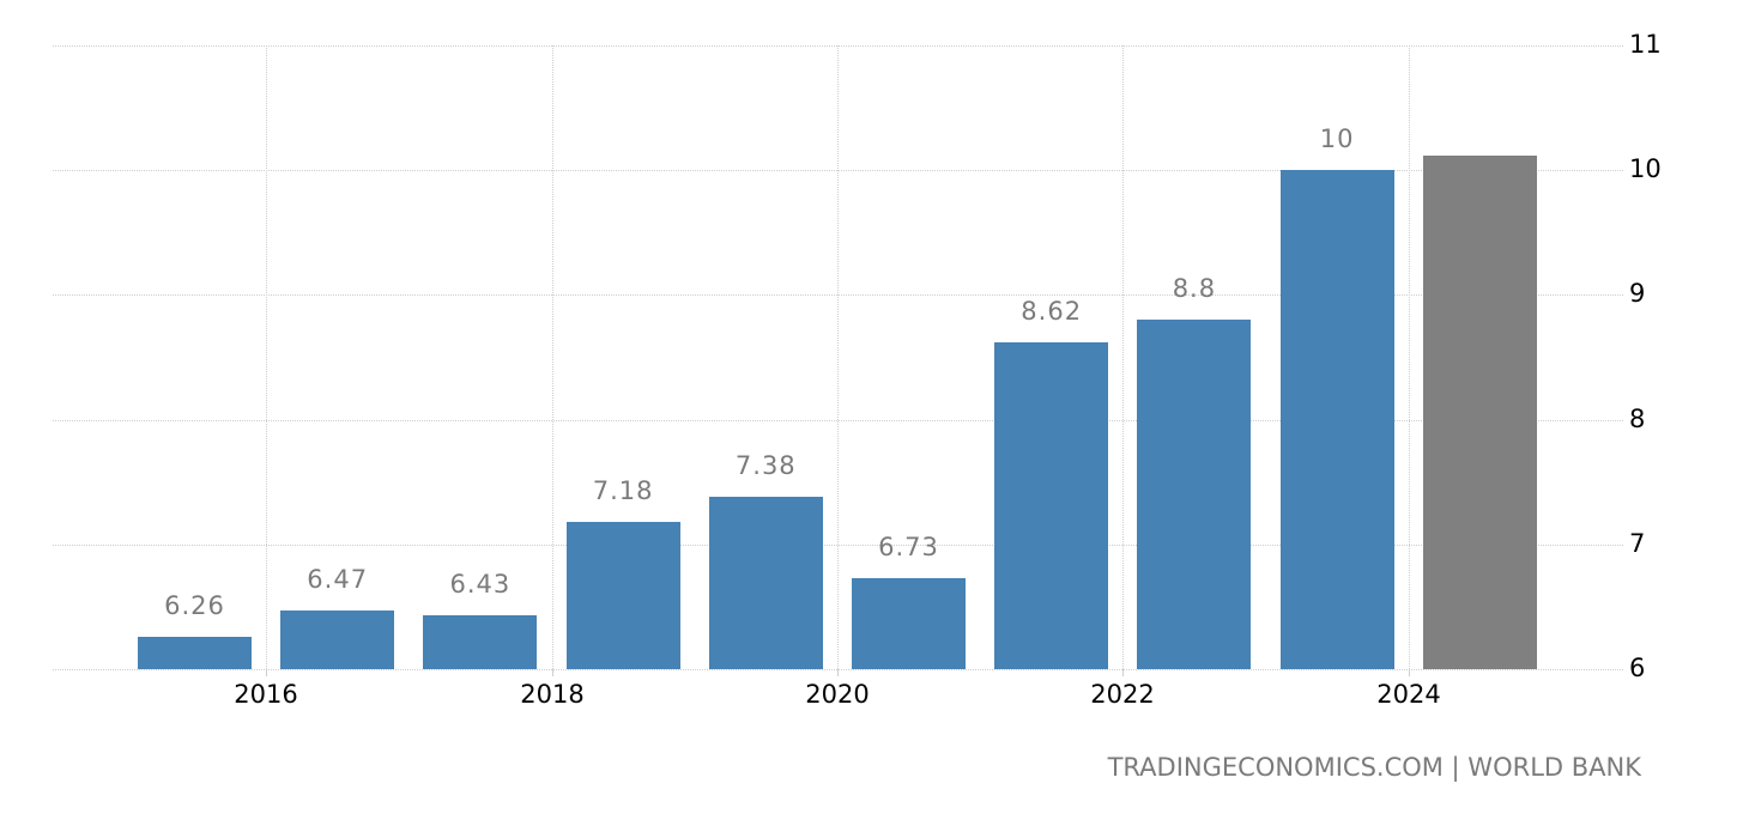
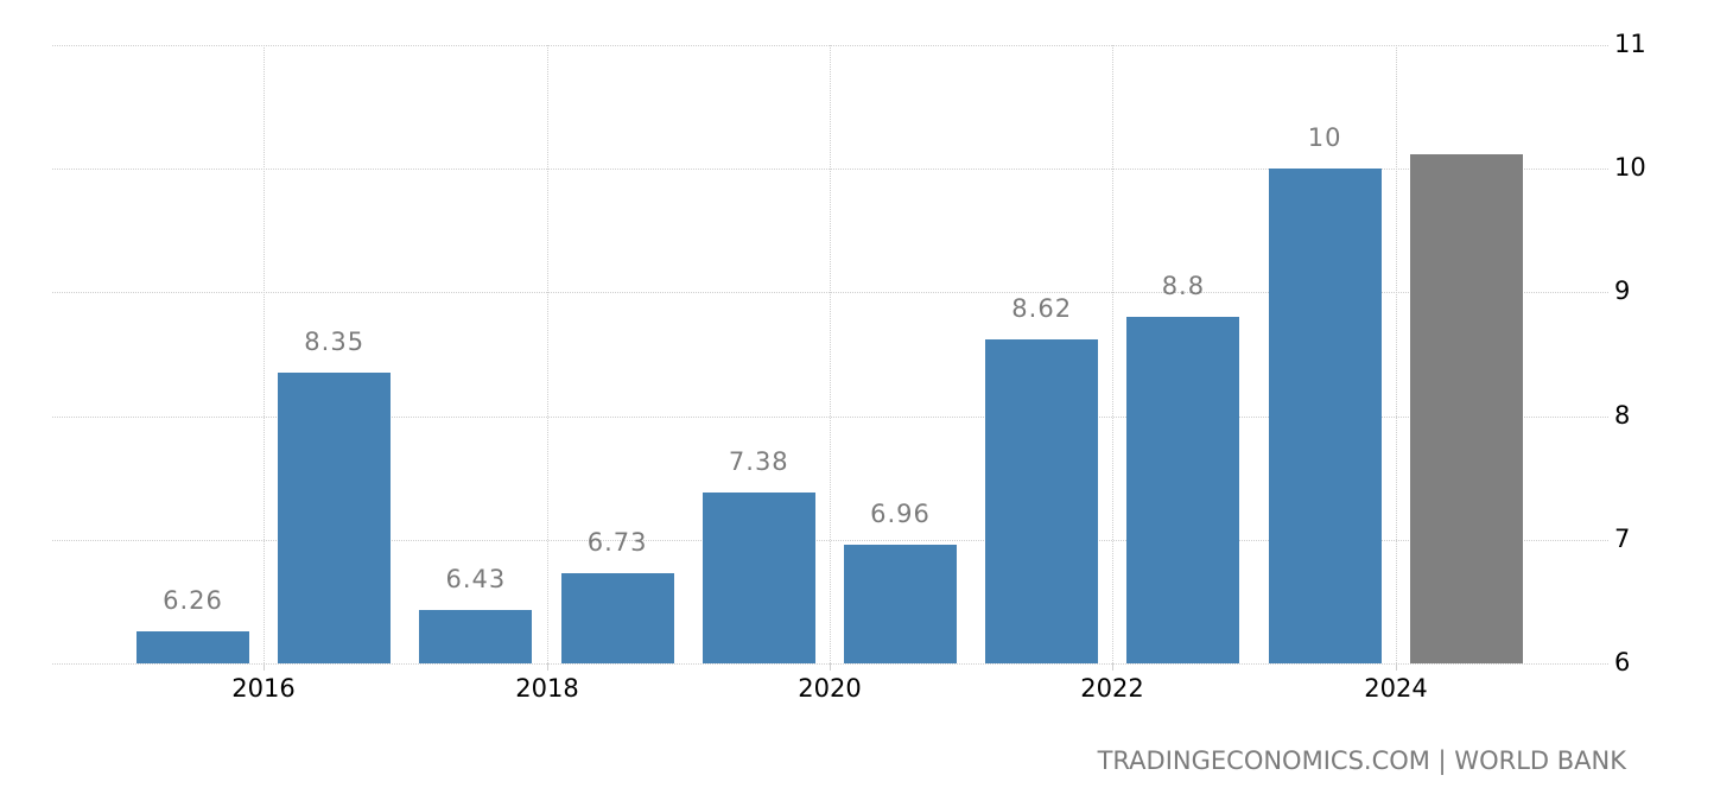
2016: 6.47 -> 8.35
2018: 7.18 -> 6.73
2020: 6.73 -> 6.96
